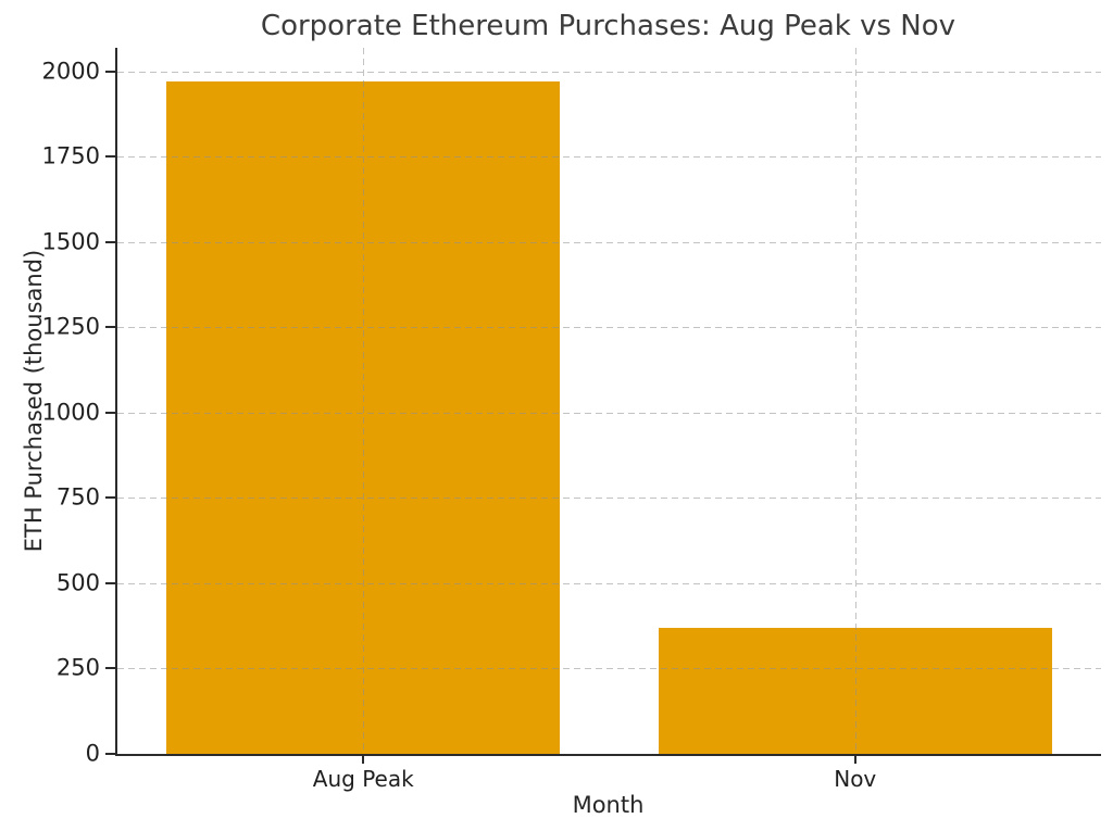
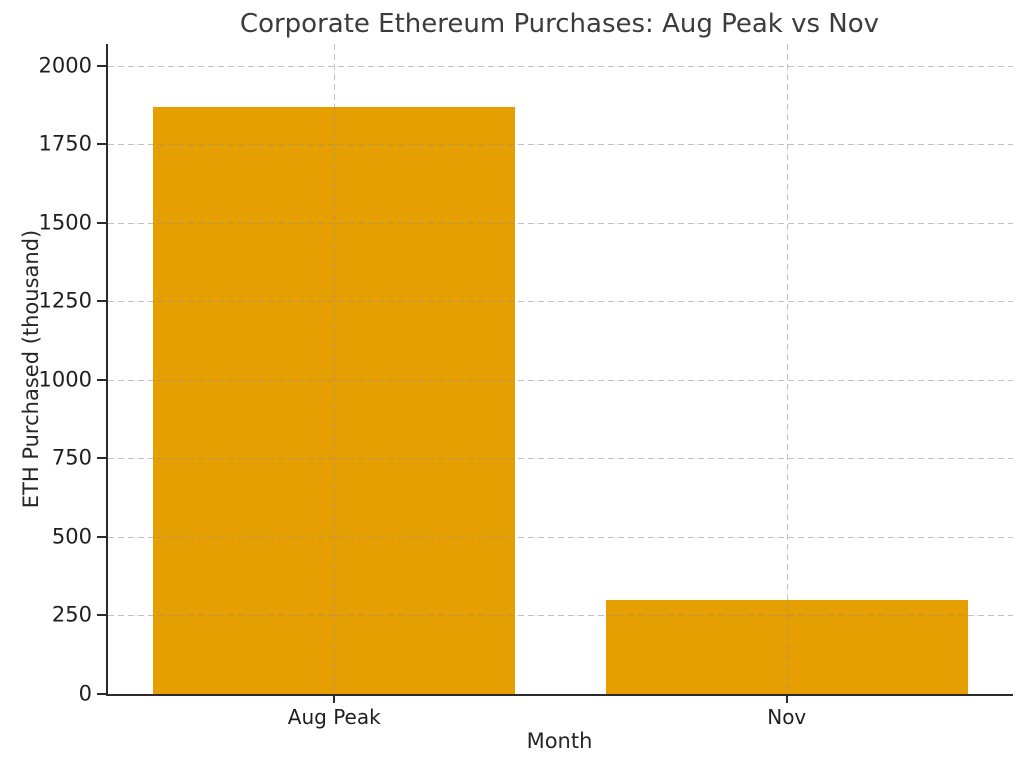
Aug Peak: 1970 -> 1870
Nov: 370 -> 300
